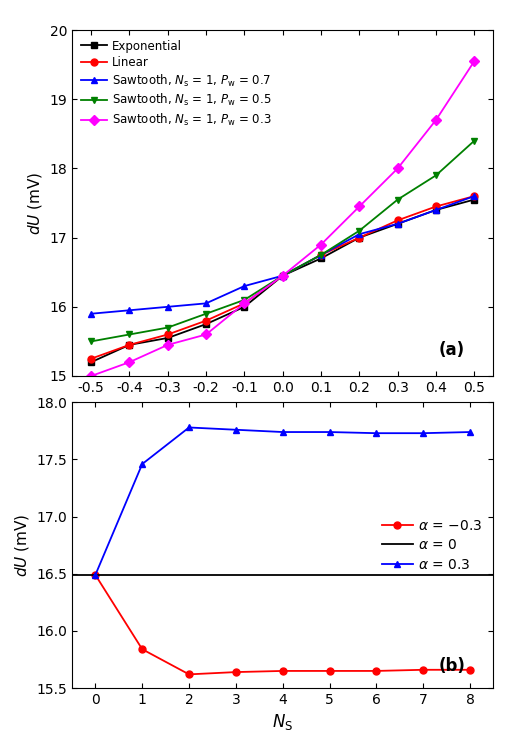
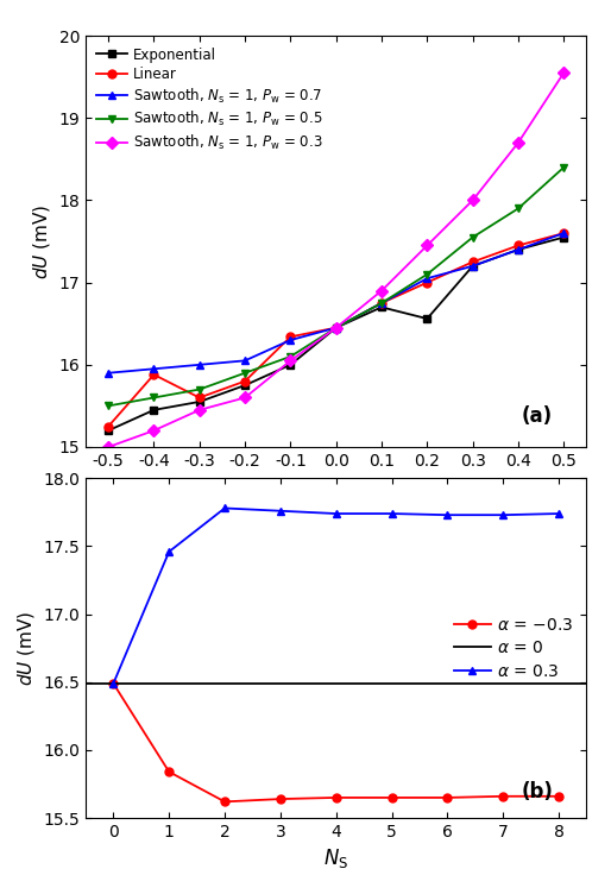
Linear/-0.4: 15.45 -> 15.88
Linear/-0.1: 16.05 -> 16.34
Exponential/0.2: 17.00 -> 16.56
